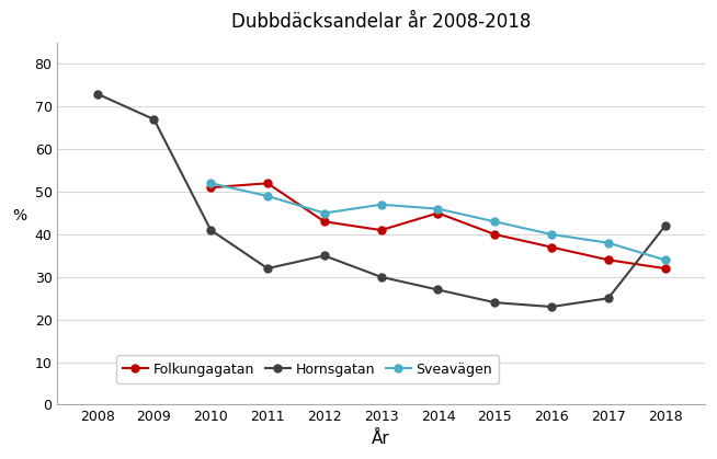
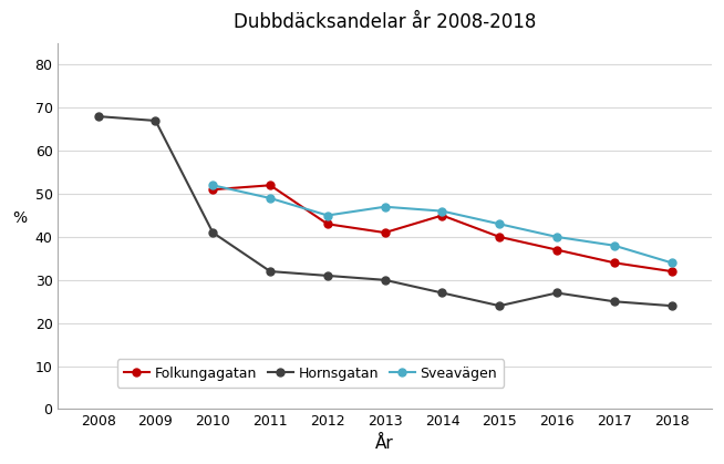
Hornsgatan/2008: 73 -> 68
Hornsgatan/2012: 35 -> 31
Hornsgatan/2016: 23 -> 27
Hornsgatan/2018: 42 -> 24
